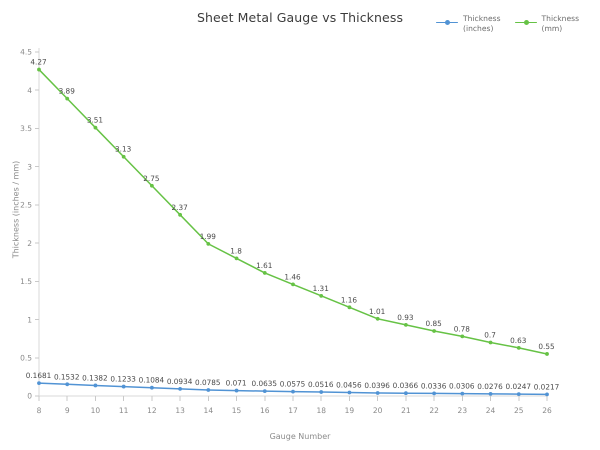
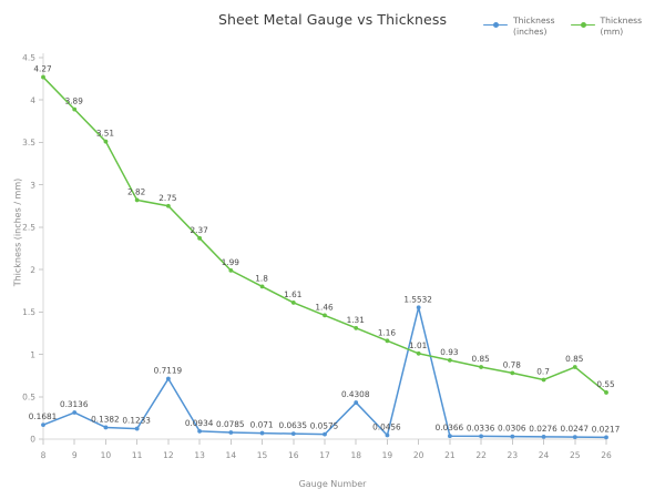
Thickness (inches)/9: 0.1532 -> 0.3136
Thickness (mm)/11: 3.13 -> 2.82
Thickness (inches)/12: 0.1084 -> 0.7119
Thickness (inches)/18: 0.0516 -> 0.4308
Thickness (inches)/20: 0.0396 -> 1.5532
Thickness (mm)/25: 0.63 -> 0.85
